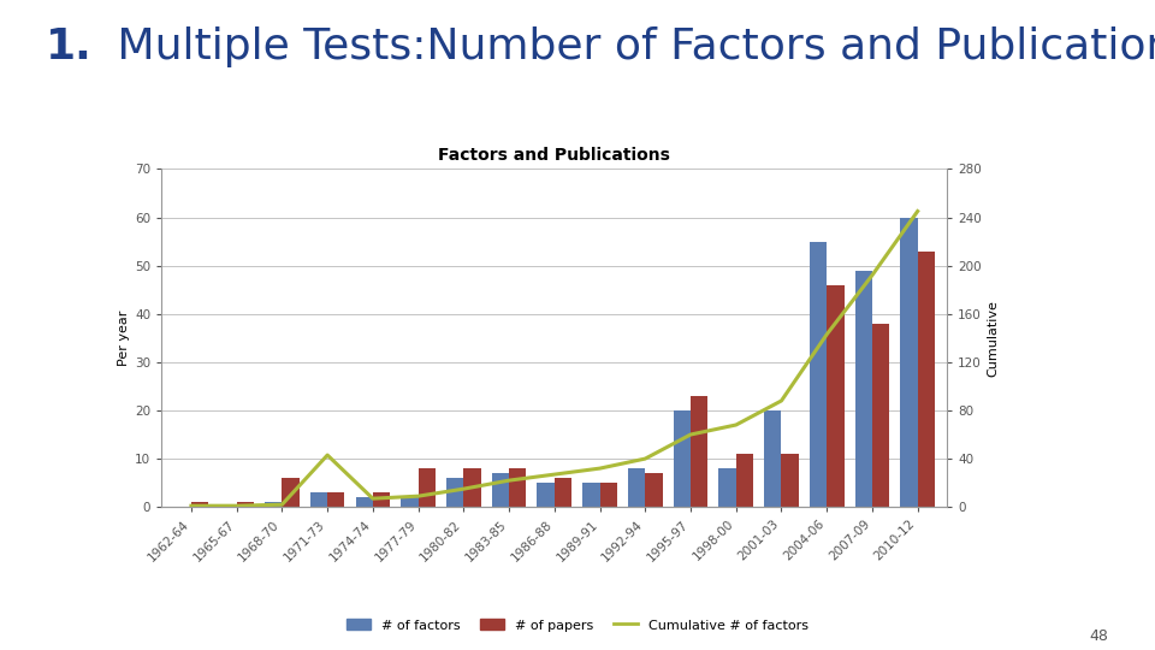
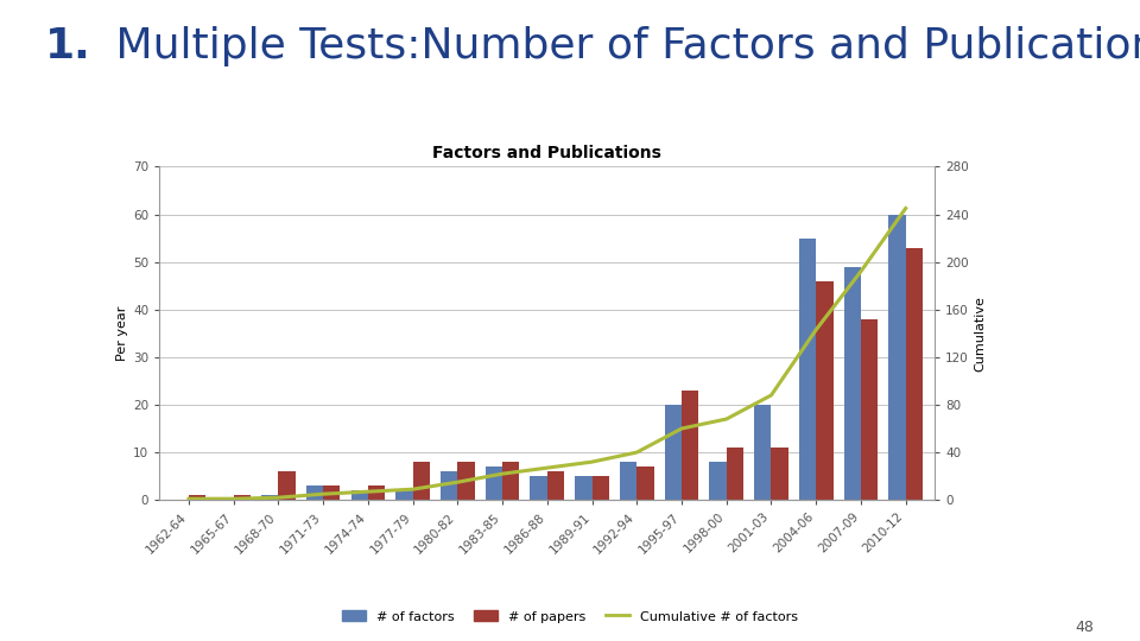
Cumulative # of factors/1971-73: 43 -> 5
